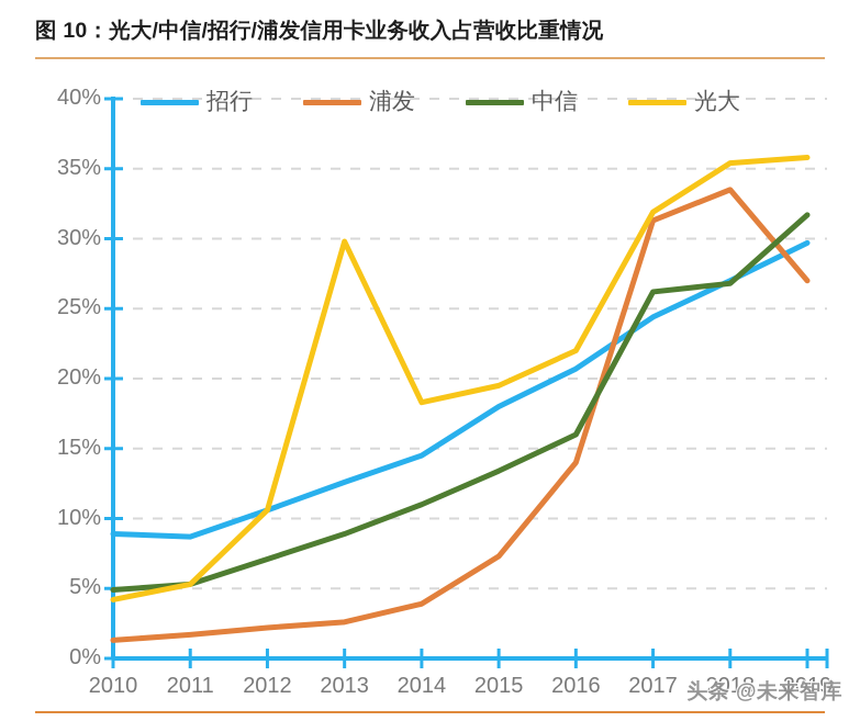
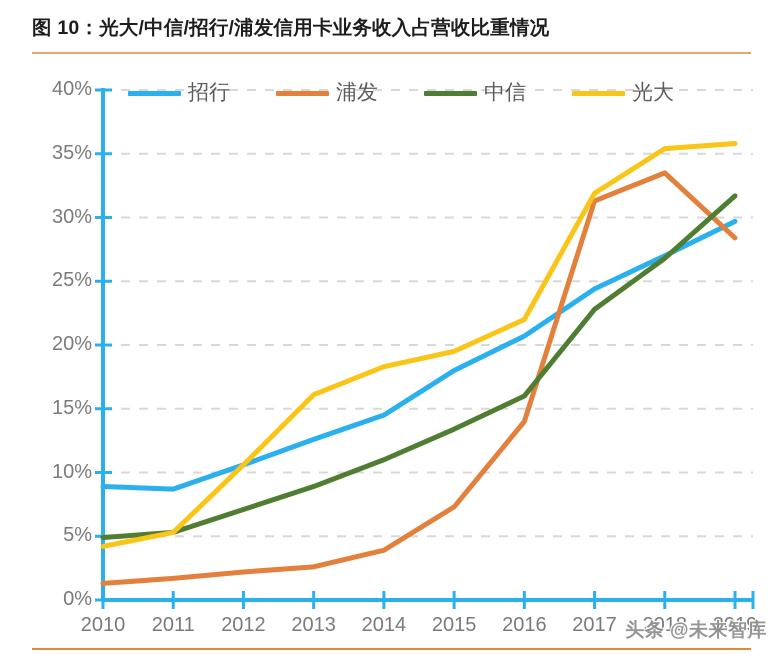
光大/2013: 29.8% -> 16.1%
中信/2017: 26.2% -> 22.8%
浦发/2019: 27.0% -> 28.4%
